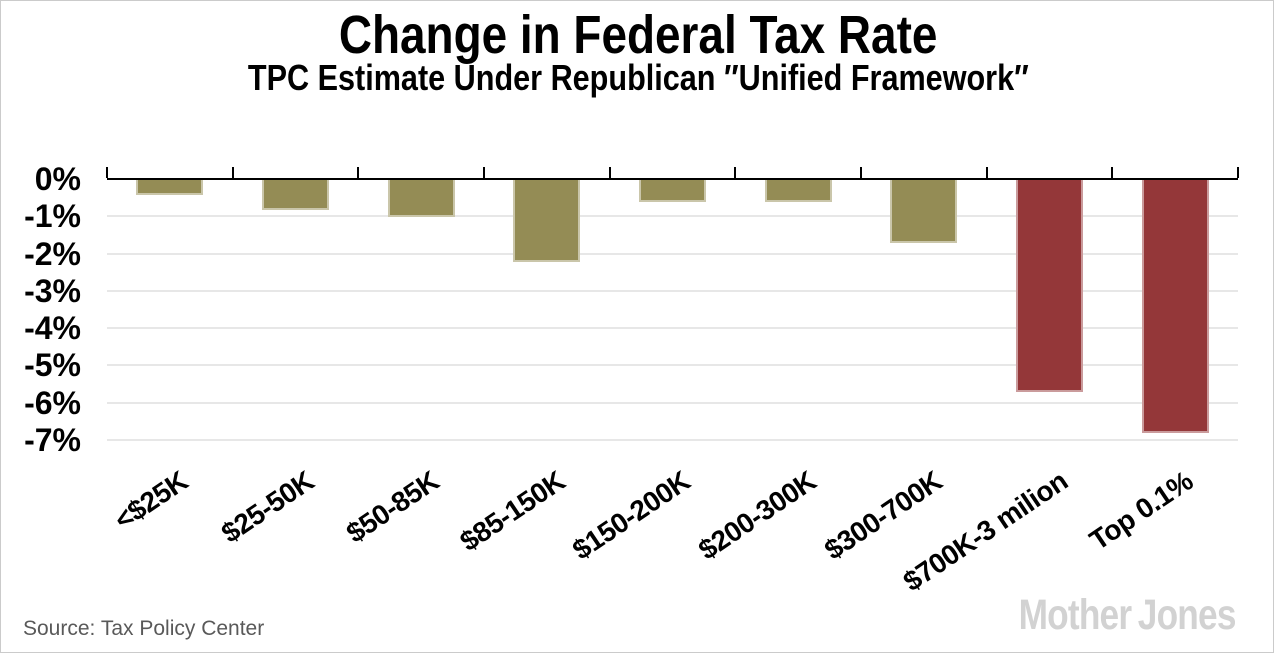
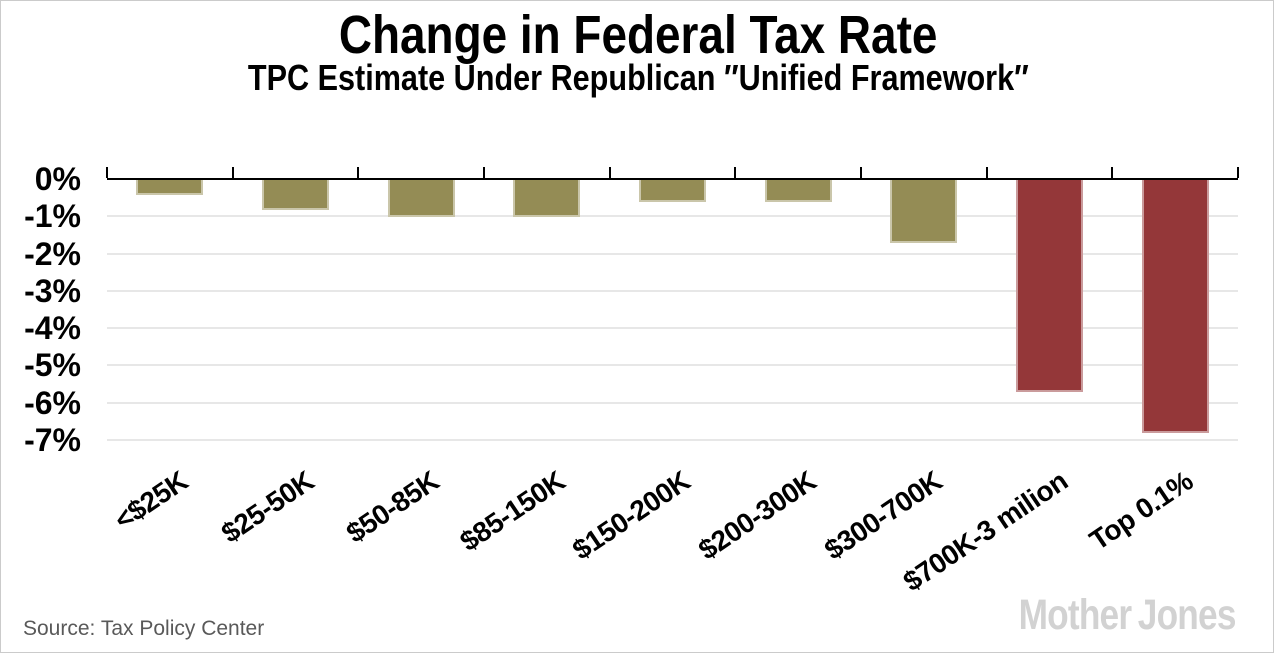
$85-150K: -2.2% -> -1.0%
